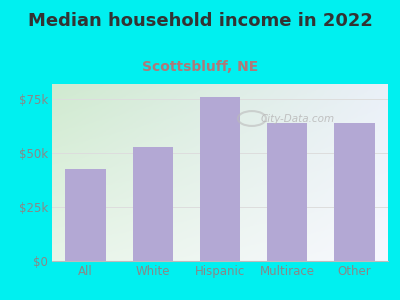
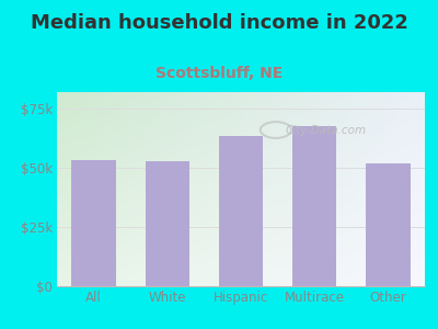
All: $42.5k -> $53.5k
Hispanic: $76.0k -> $63.5k
Multirace: $64.0k -> $67.5k
Other: $64.0k -> $52.0k
